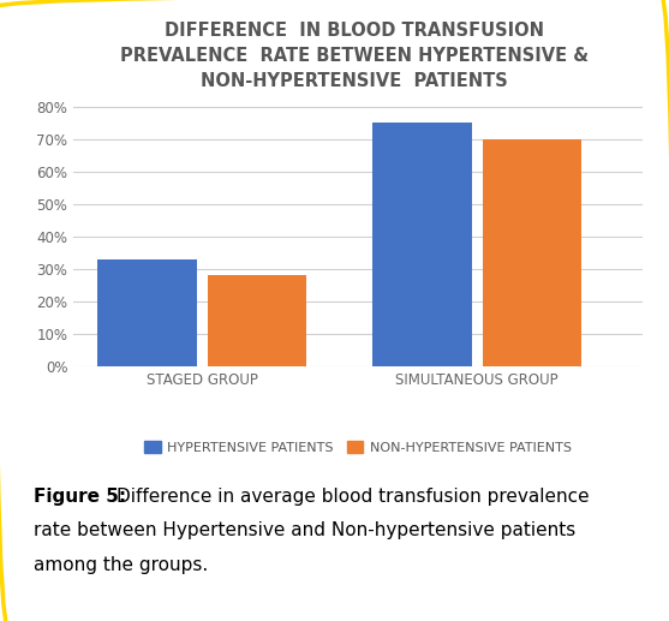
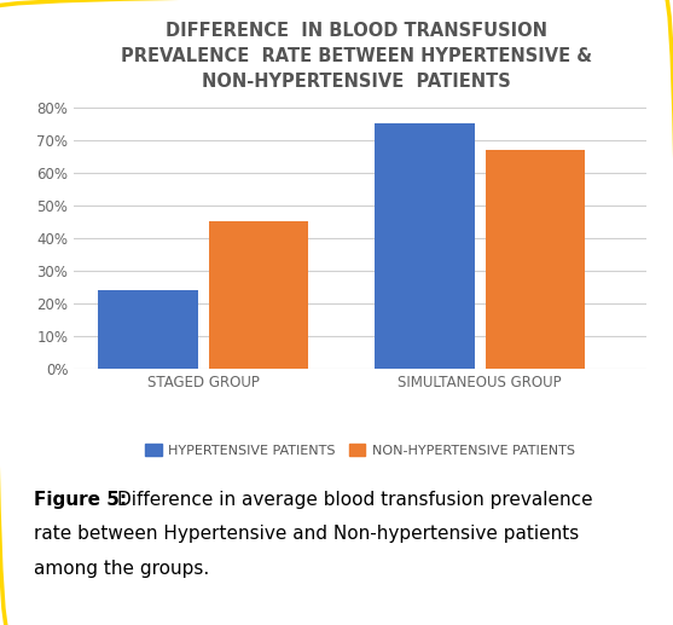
HYPERTENSIVE PATIENTS/STAGED GROUP: 33% -> 24%
NON-HYPERTENSIVE PATIENTS/STAGED GROUP: 28% -> 45%
NON-HYPERTENSIVE PATIENTS/SIMULTANEOUS GROUP: 70% -> 67%
